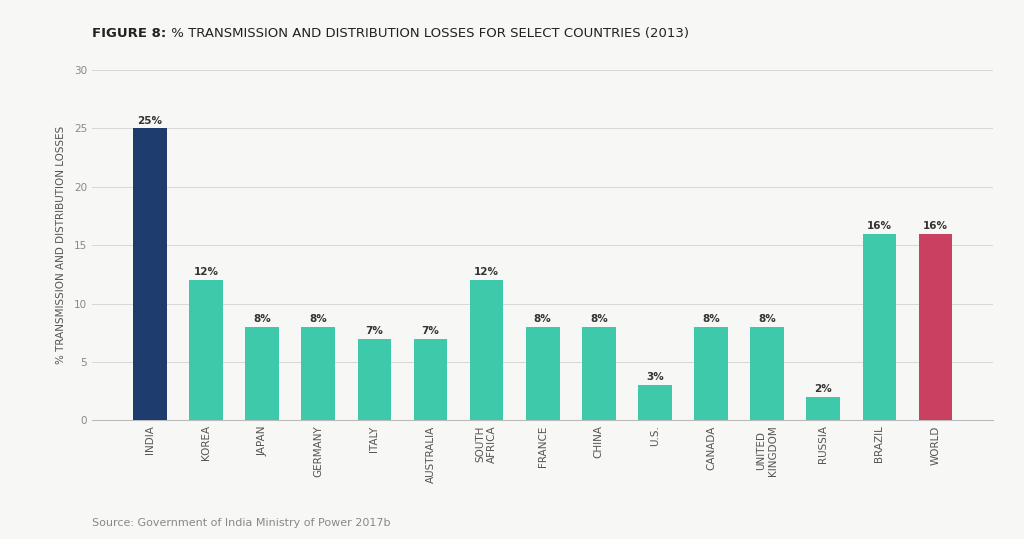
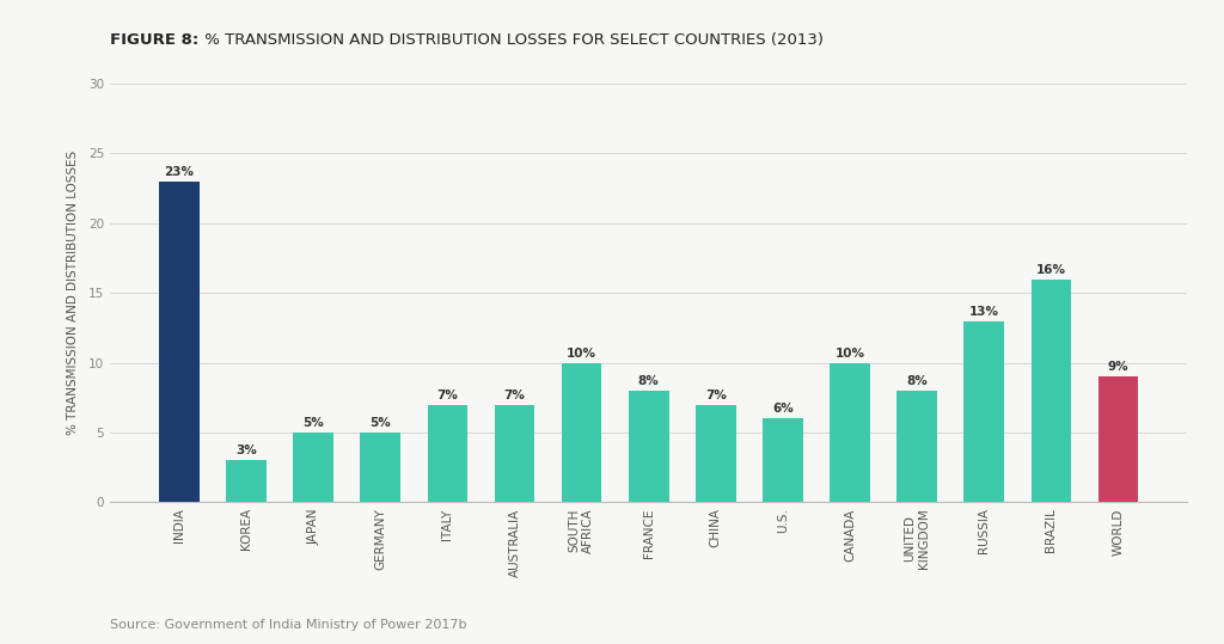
INDIA: 25% -> 23%
KOREA: 12% -> 3%
JAPAN: 8% -> 5%
GERMANY: 8% -> 5%
SOUTH AFRICA: 12% -> 10%
CHINA: 8% -> 7%
U.S.: 3% -> 6%
CANADA: 8% -> 10%
RUSSIA: 2% -> 13%
WORLD: 16% -> 9%
